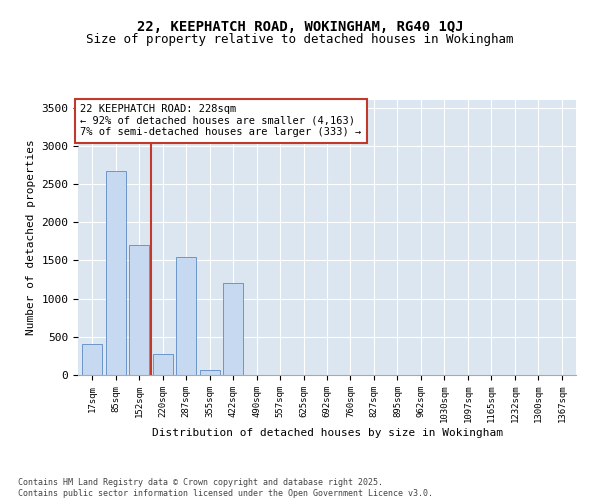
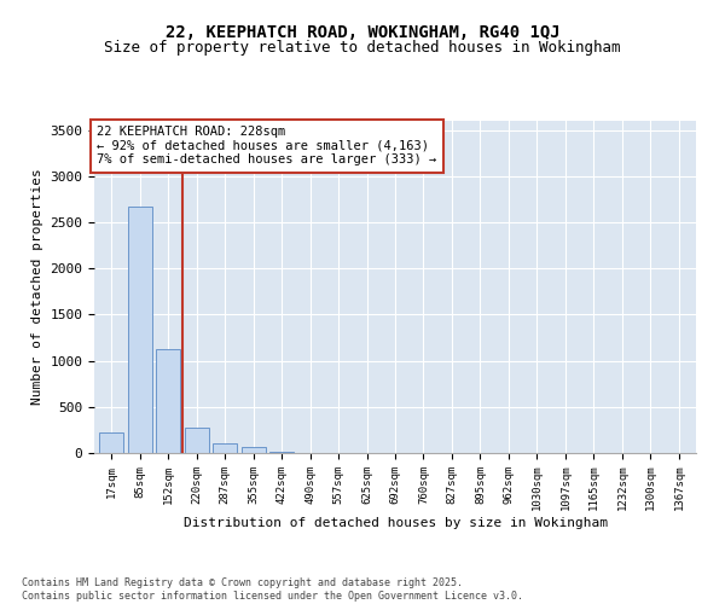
17sqm: 400 -> 220
152sqm: 1700 -> 1130
287sqm: 1540 -> 110
422sqm: 1200 -> 10
